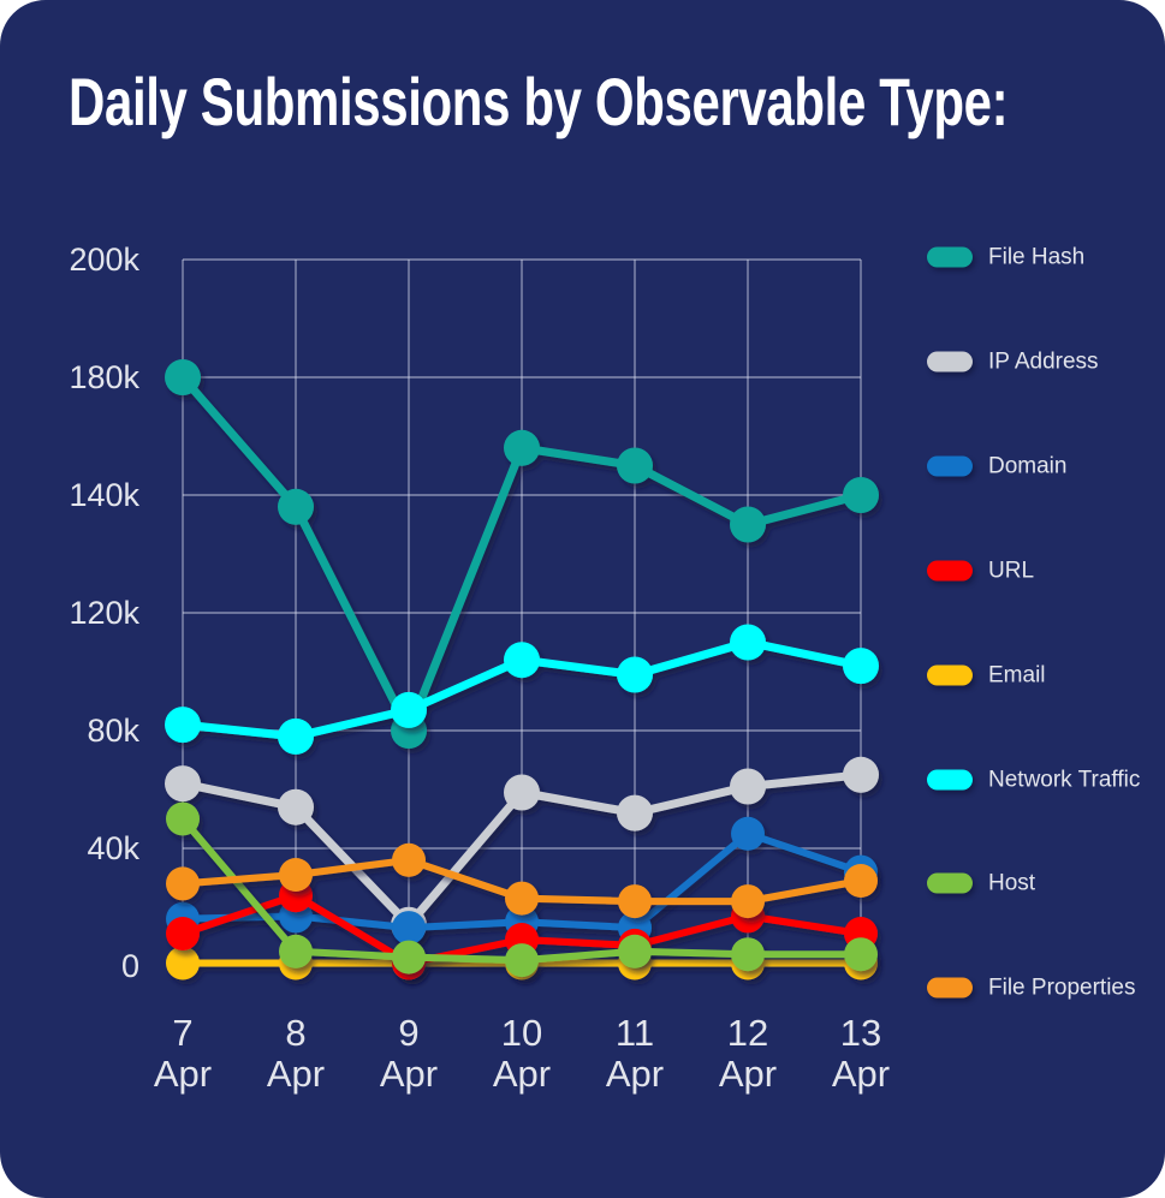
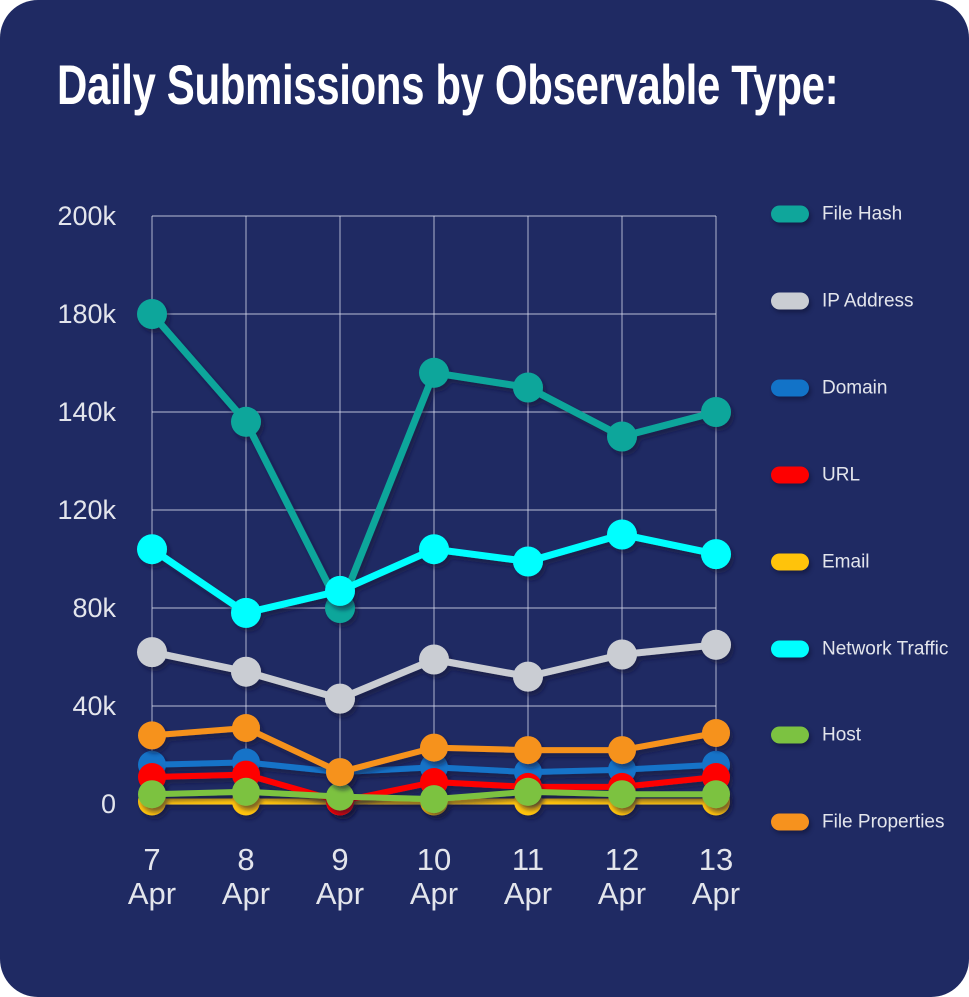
Network Traffic/7 Apr: 82k -> 104k
Host/7 Apr: 50k -> 4k
URL/8 Apr: 24k -> 12k
IP Address/9 Apr: 14k -> 43k
File Properties/9 Apr: 36k -> 13k
Domain/12 Apr: 45k -> 14k
URL/12 Apr: 17k -> 7k
Domain/13 Apr: 32k -> 16k
